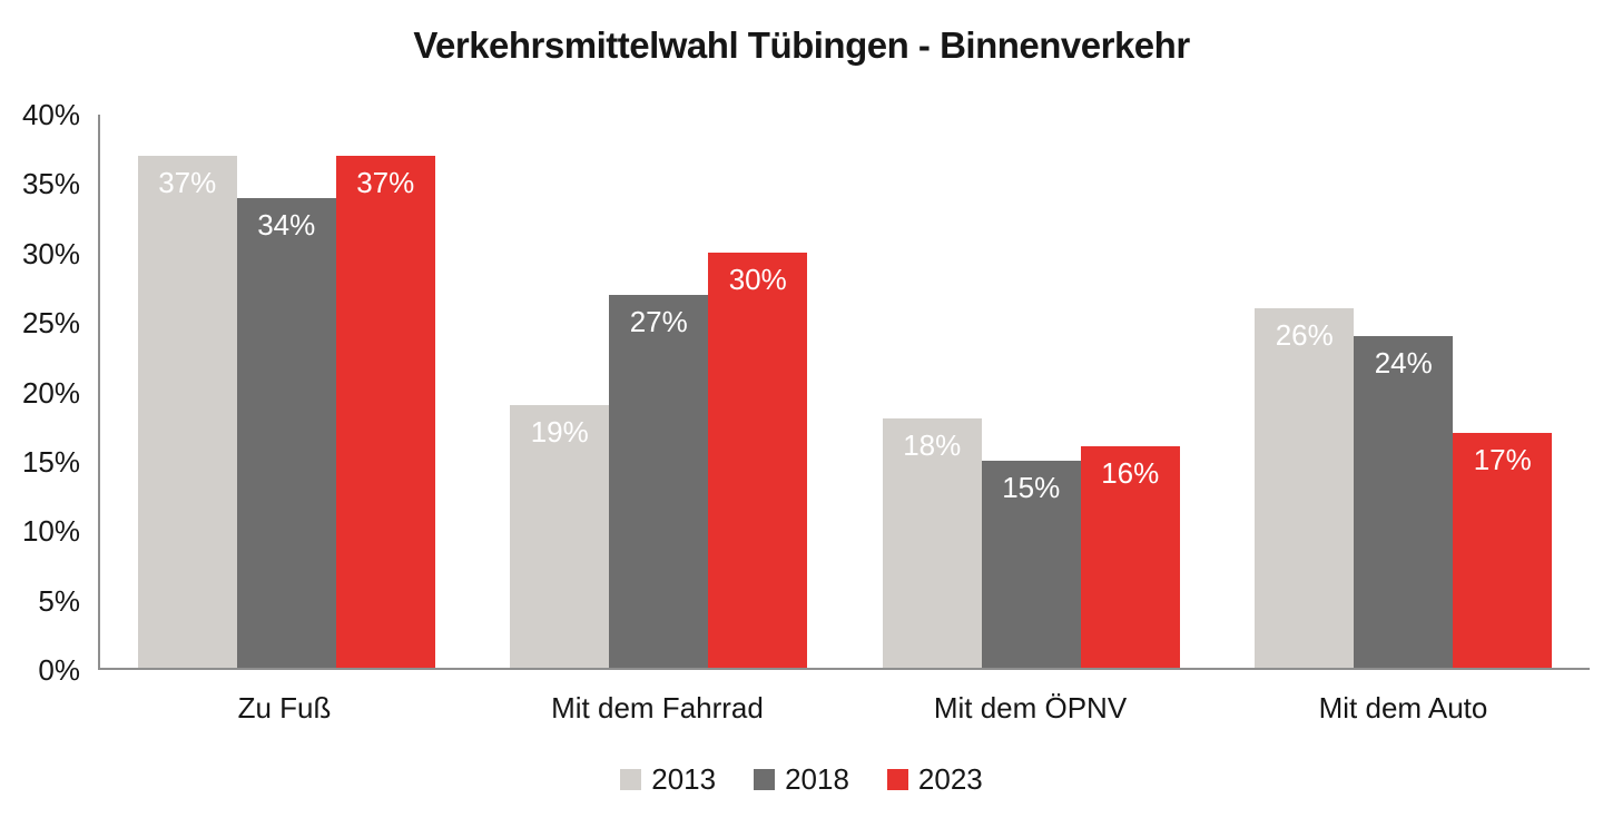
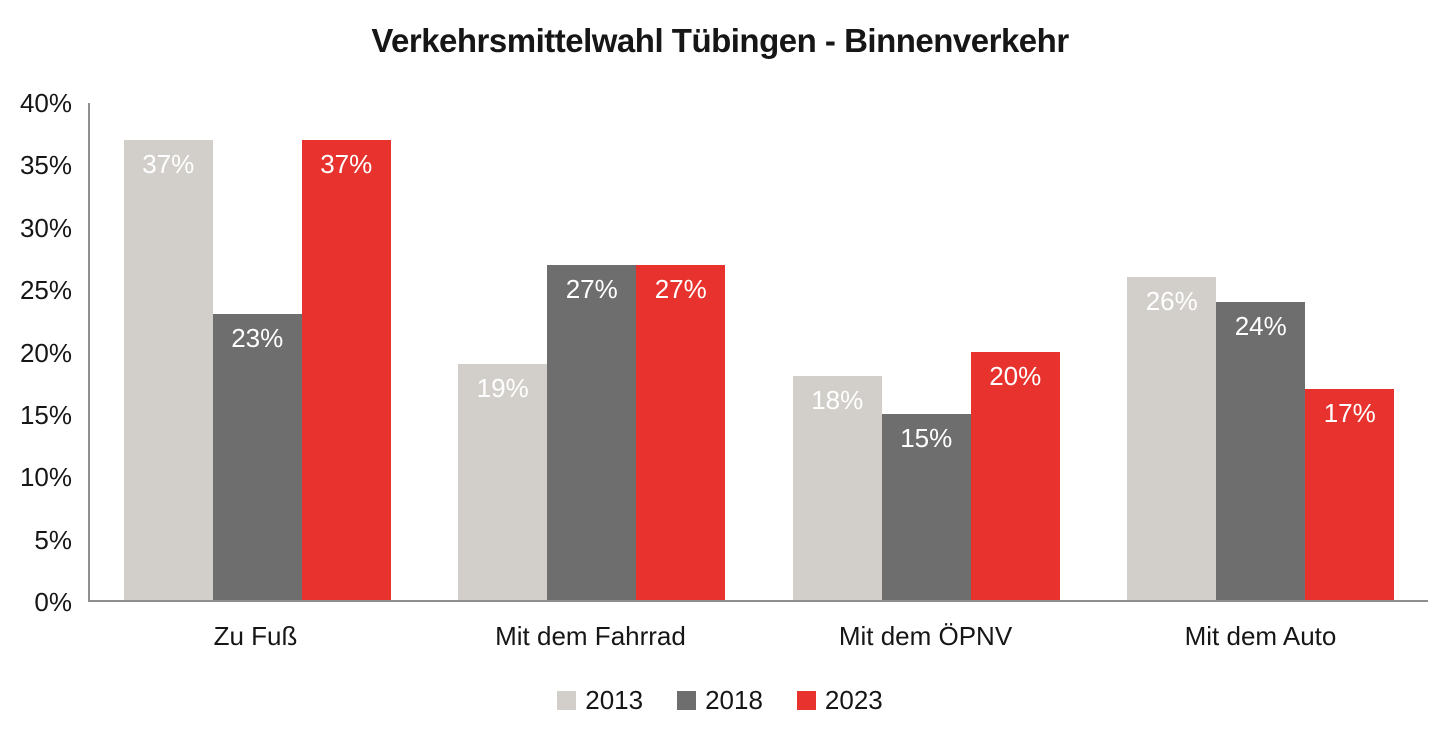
2018/Zu Fuß: 34% -> 23%
2023/Mit dem Fahrrad: 30% -> 27%
2023/Mit dem ÖPNV: 16% -> 20%
